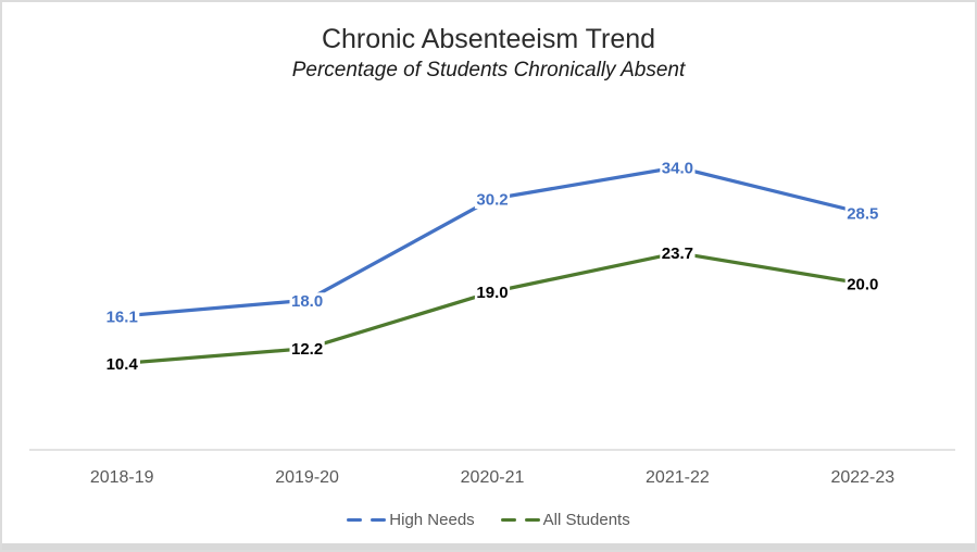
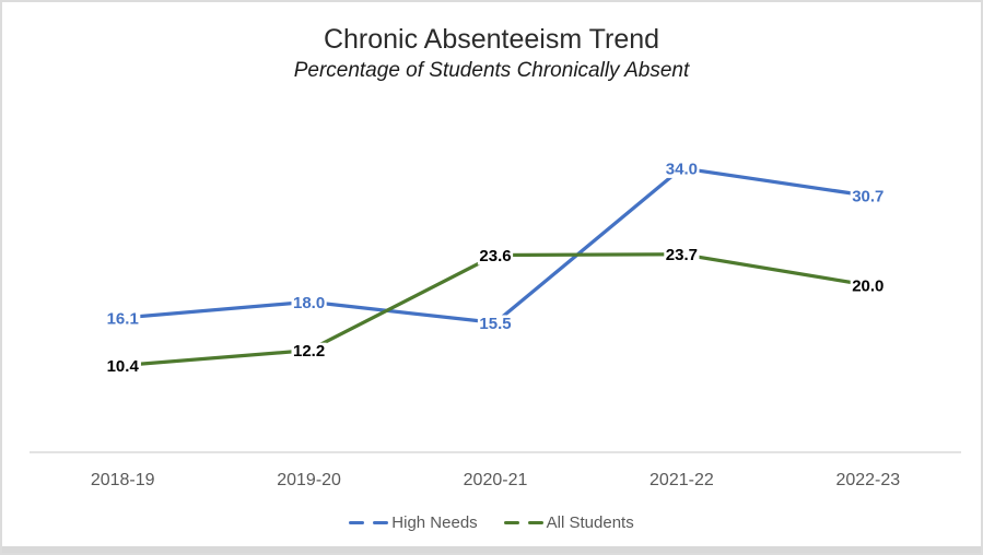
High Needs/2020-21: 30.2 -> 15.5
All Students/2020-21: 19.0 -> 23.6
High Needs/2022-23: 28.5 -> 30.7
